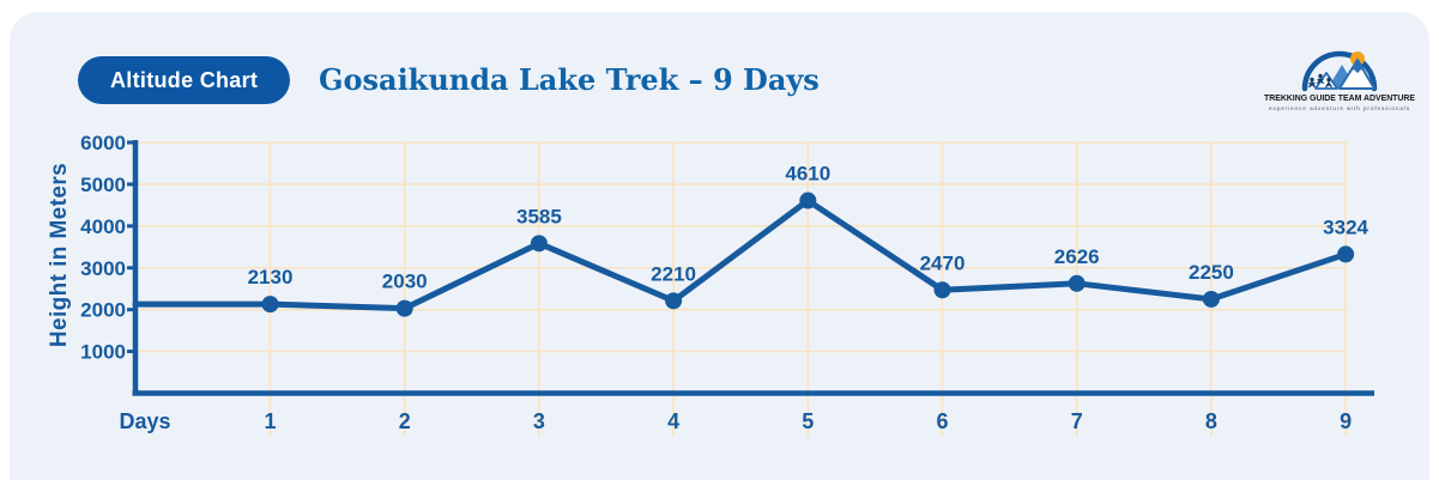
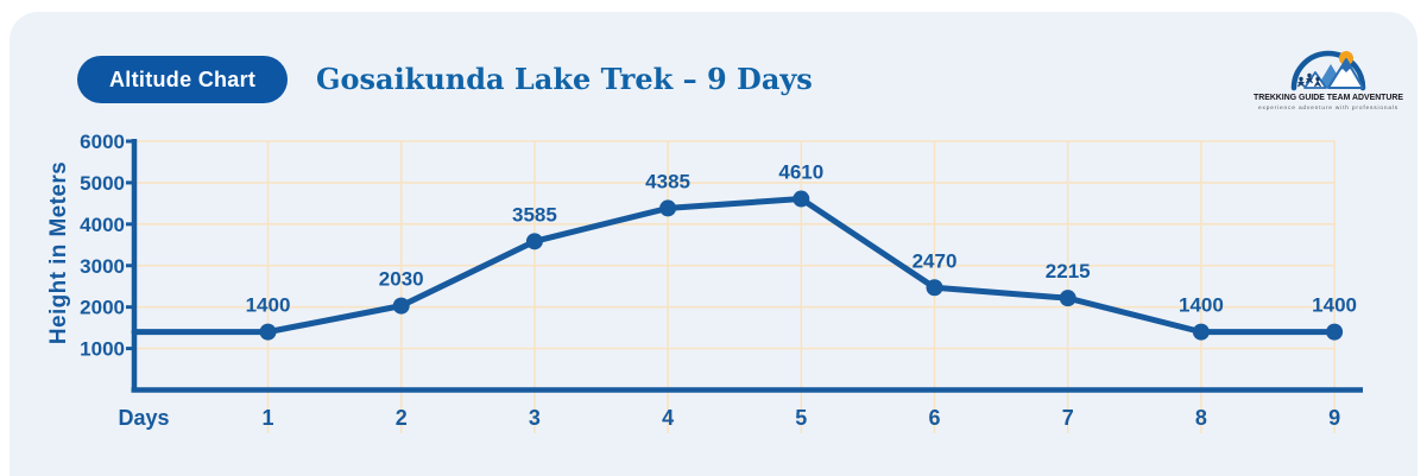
1: 2130 -> 1400
4: 2210 -> 4385
7: 2626 -> 2215
8: 2250 -> 1400
9: 3324 -> 1400
